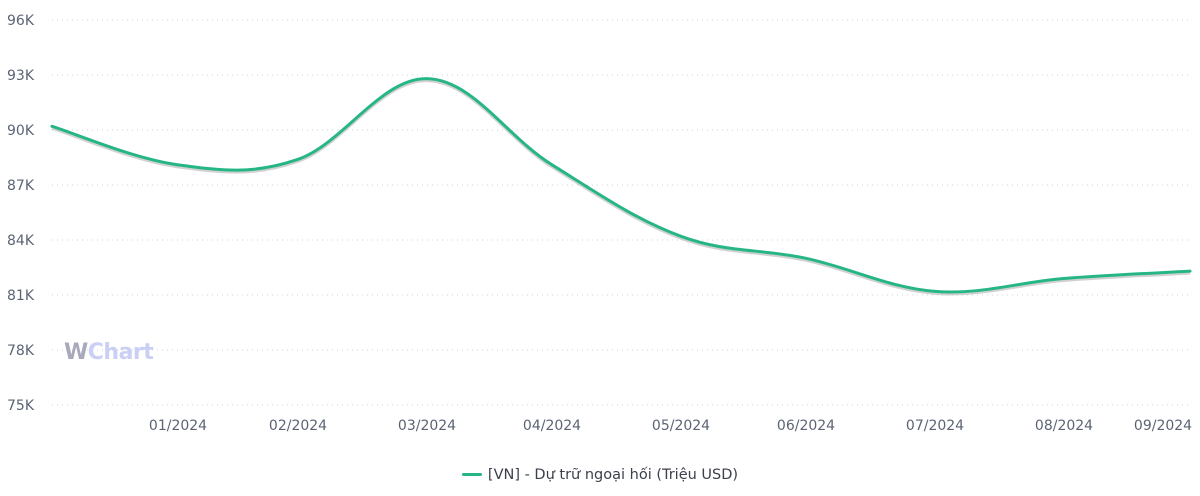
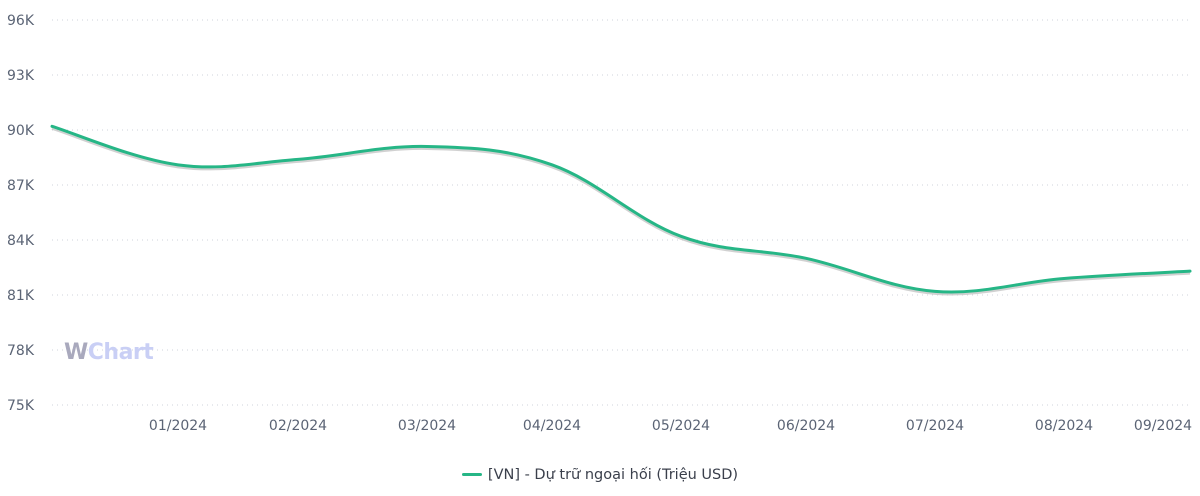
03/2024: 92.8K -> 89.1K
